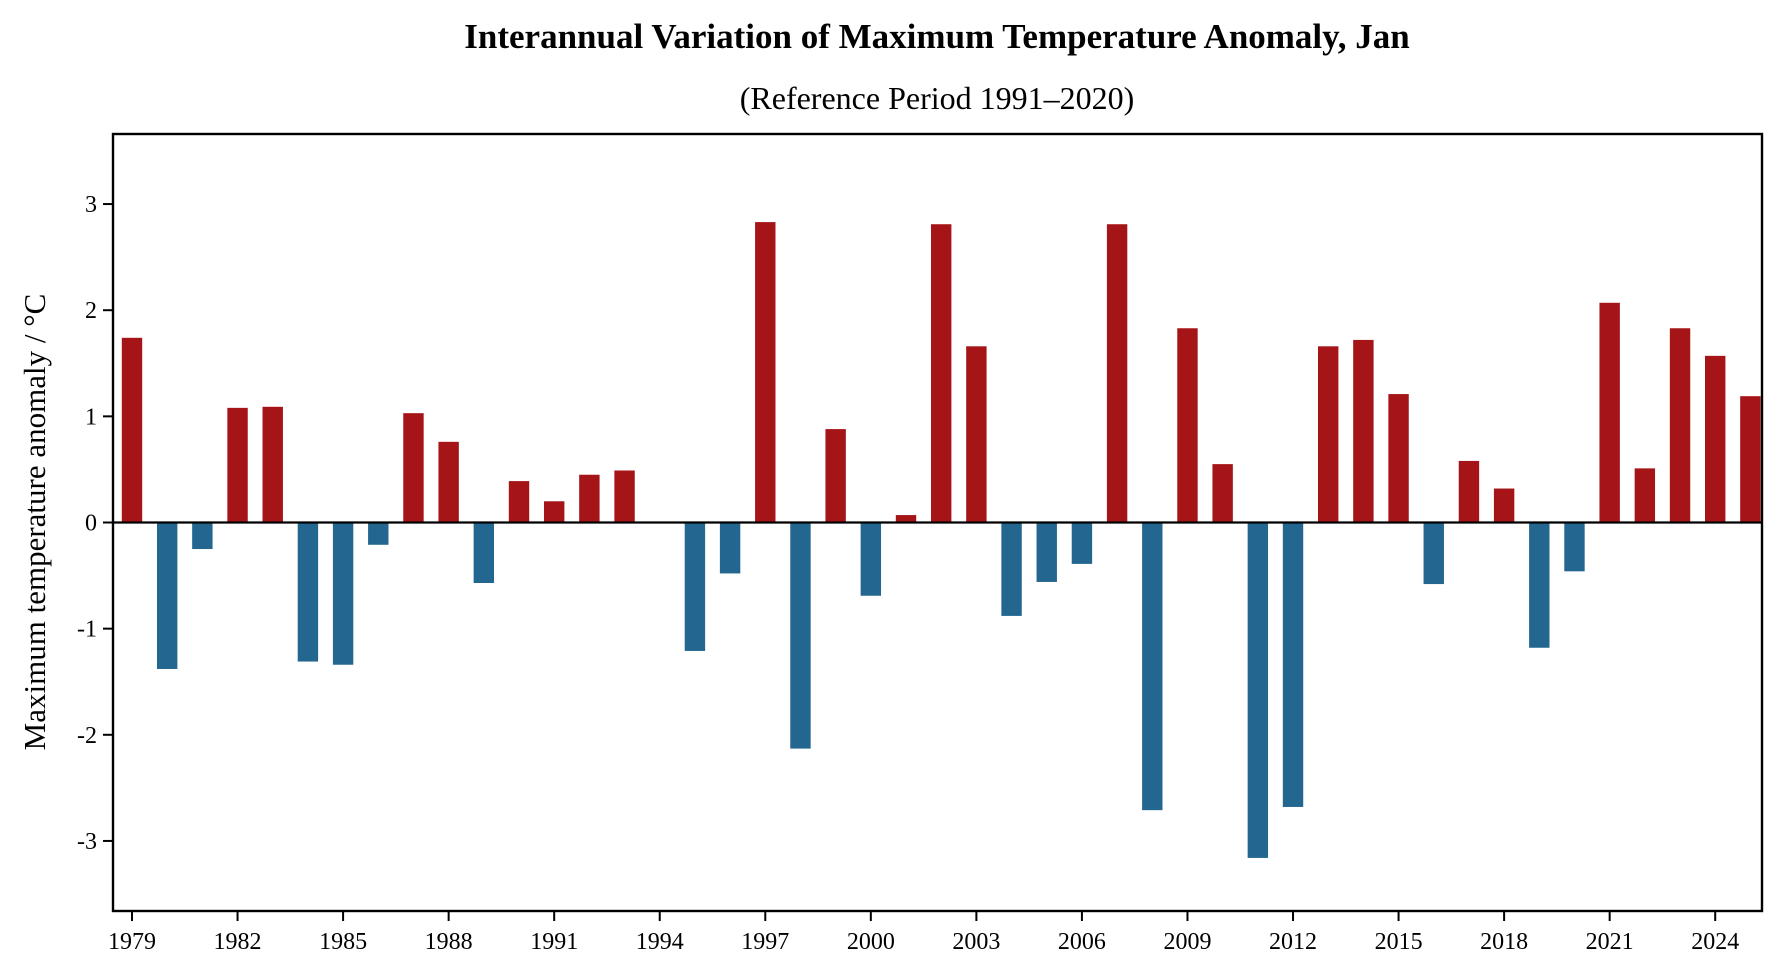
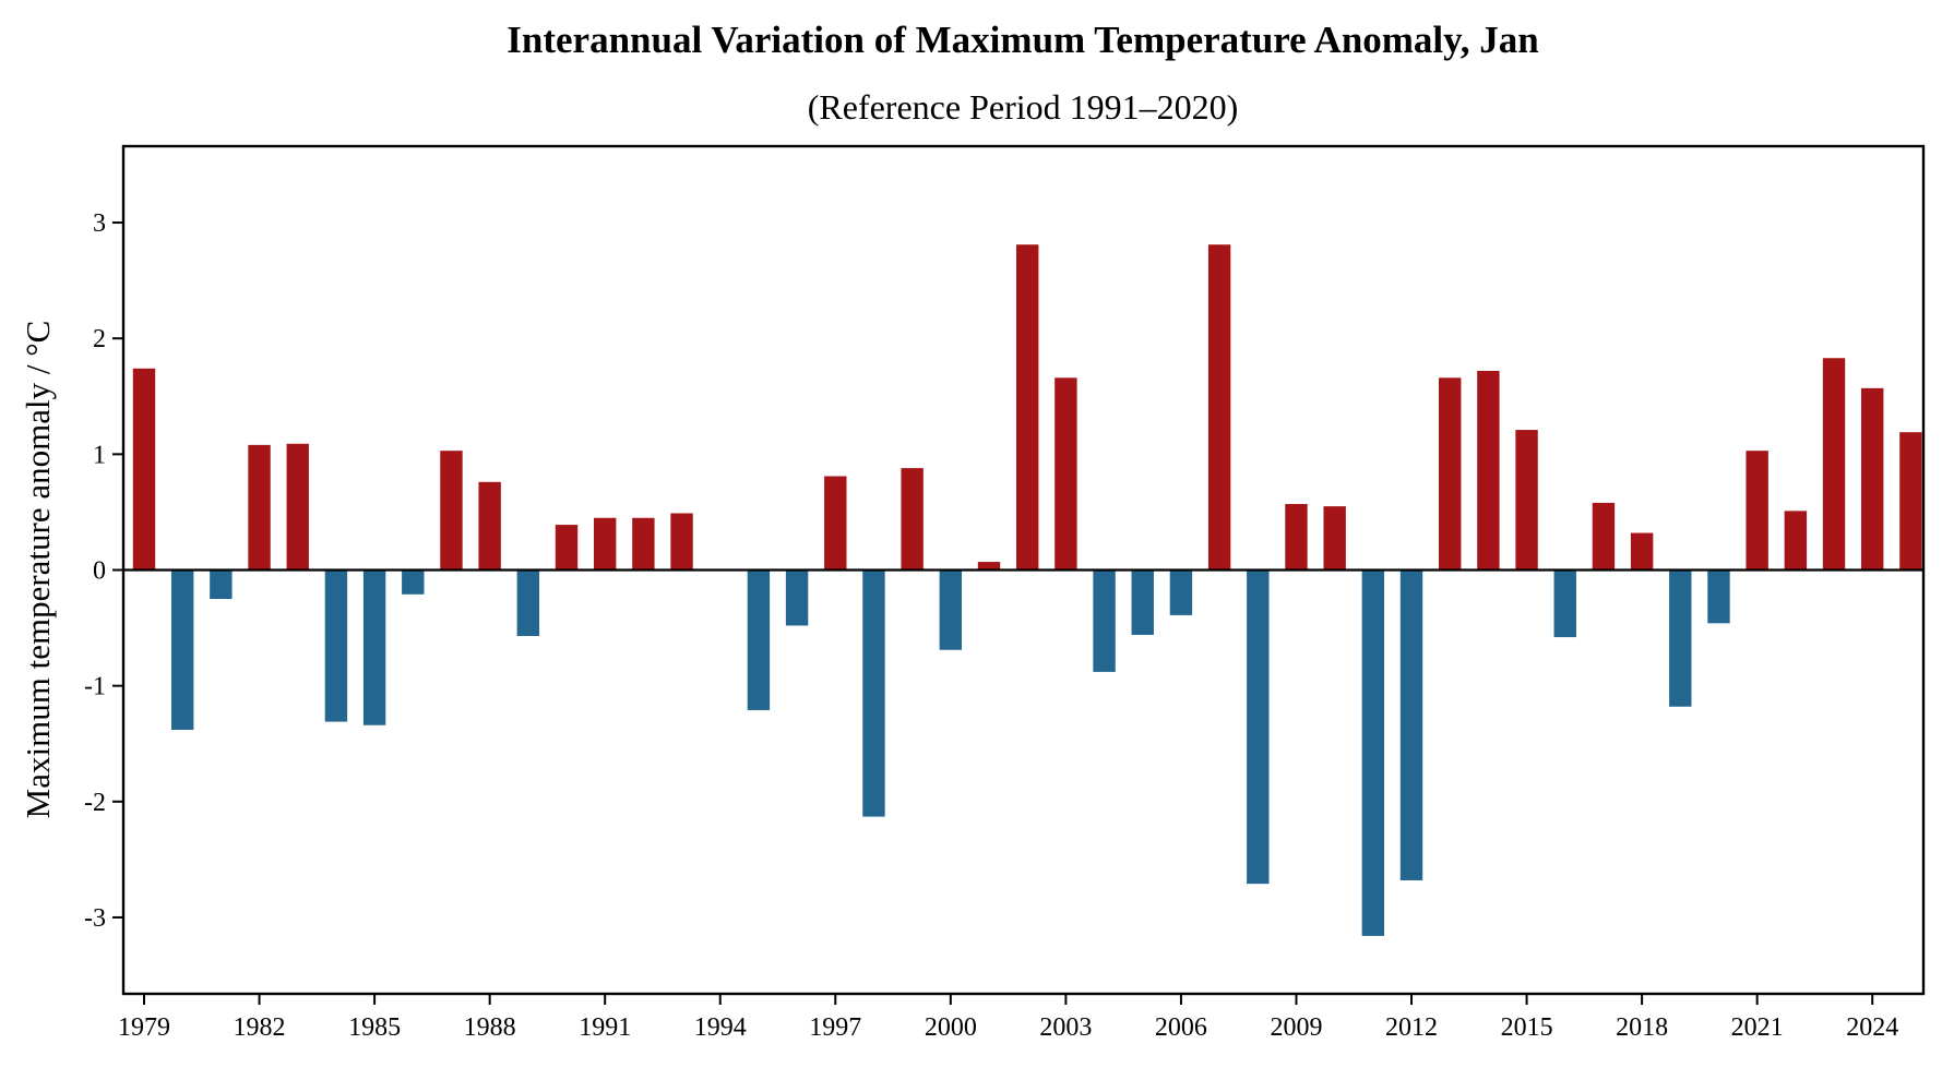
1991: 0.20 -> 0.45
1997: 2.83 -> 0.81
2009: 1.83 -> 0.57
2021: 2.07 -> 1.03
